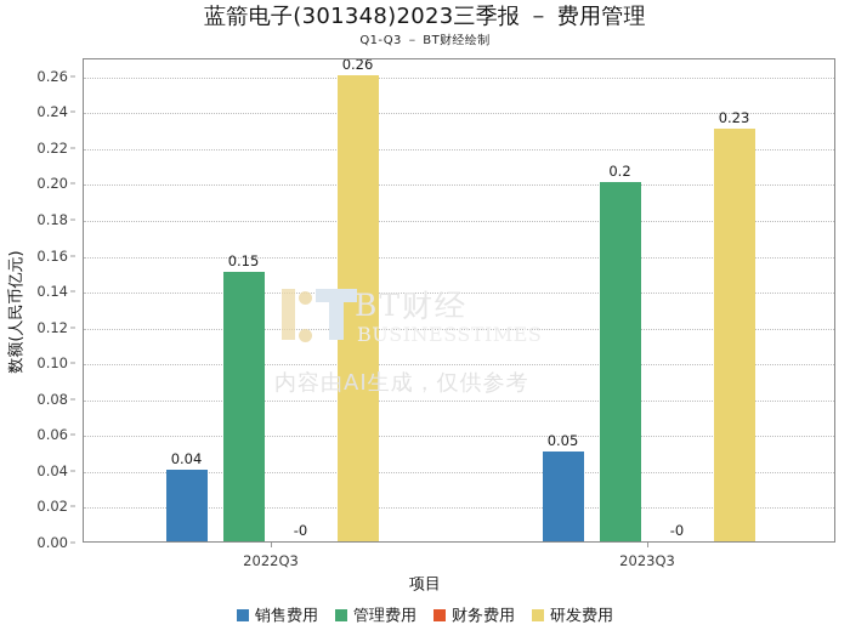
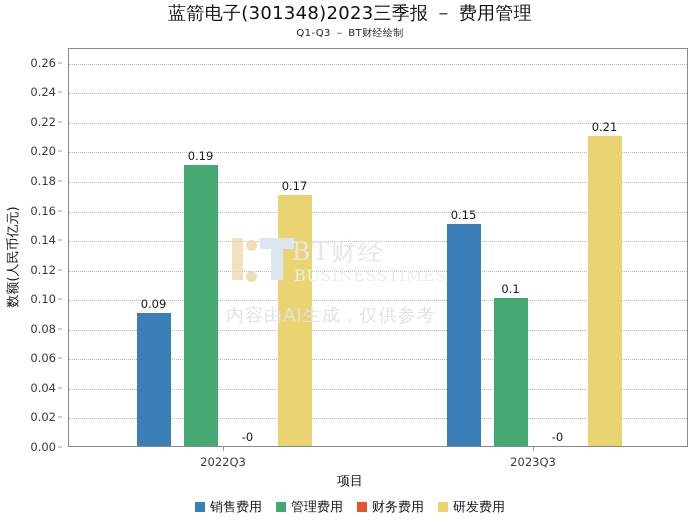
销售费用/2022Q3: 0.04 -> 0.09
管理费用/2022Q3: 0.15 -> 0.19
研发费用/2022Q3: 0.26 -> 0.17
销售费用/2023Q3: 0.05 -> 0.15
管理费用/2023Q3: 0.2 -> 0.1
研发费用/2023Q3: 0.23 -> 0.21
